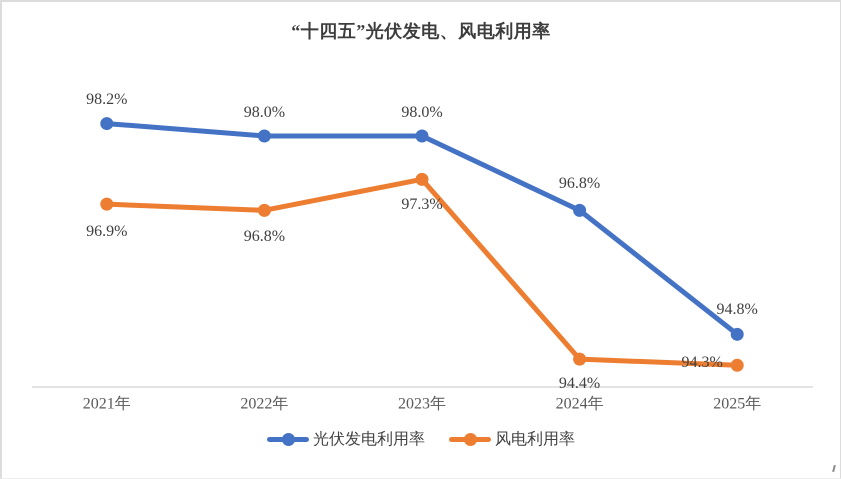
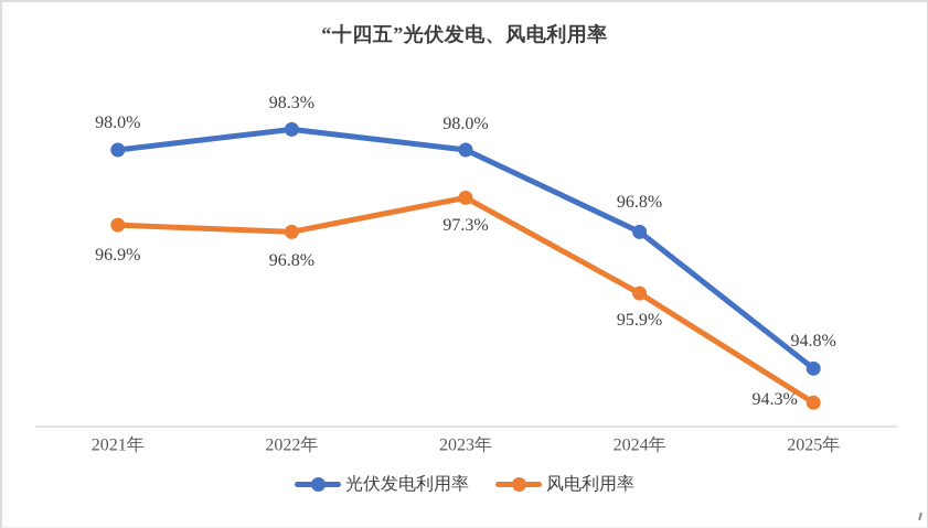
光伏发电利用率/2021年: 98.2% -> 98.0%
光伏发电利用率/2022年: 98.0% -> 98.3%
风电利用率/2024年: 94.4% -> 95.9%
